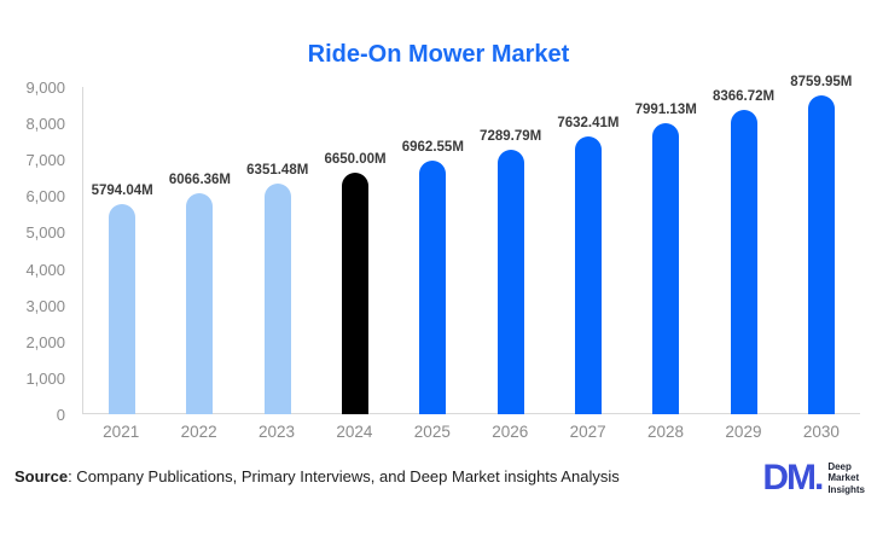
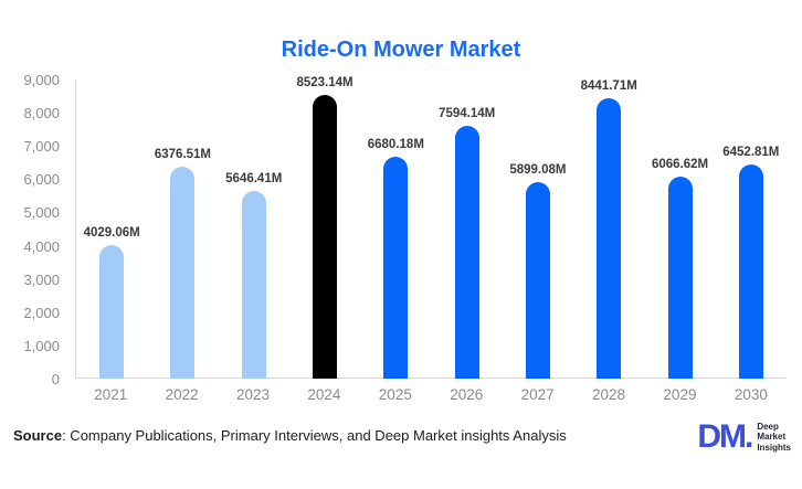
2021: 5794.04M -> 4029.06M
2022: 6066.36M -> 6376.51M
2023: 6351.48M -> 5646.41M
2024: 6650.00M -> 8523.14M
2025: 6962.55M -> 6680.18M
2026: 7289.79M -> 7594.14M
2027: 7632.41M -> 5899.08M
2028: 7991.13M -> 8441.71M
2029: 8366.72M -> 6066.62M
2030: 8759.95M -> 6452.81M
